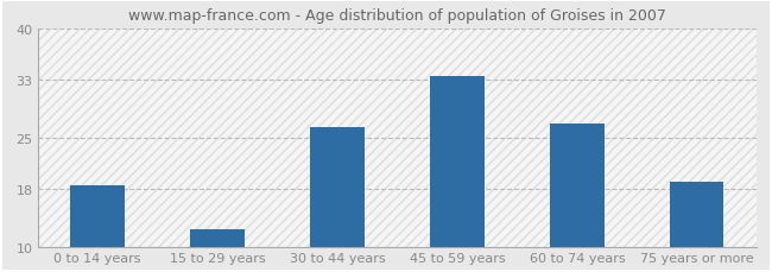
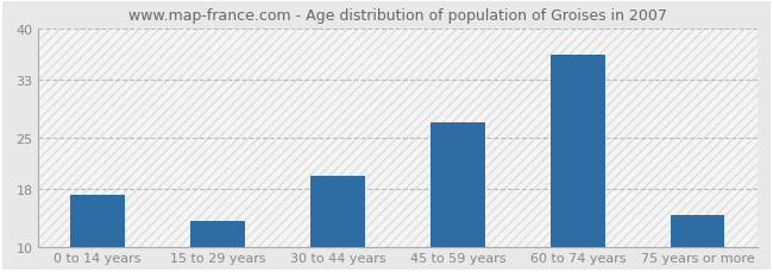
0 to 14 years: 18.5 -> 17.2
15 to 29 years: 12.5 -> 13.6
30 to 44 years: 26.5 -> 19.8
45 to 59 years: 33.5 -> 27.2
60 to 74 years: 27.0 -> 36.4
75 years or more: 19.0 -> 14.4
